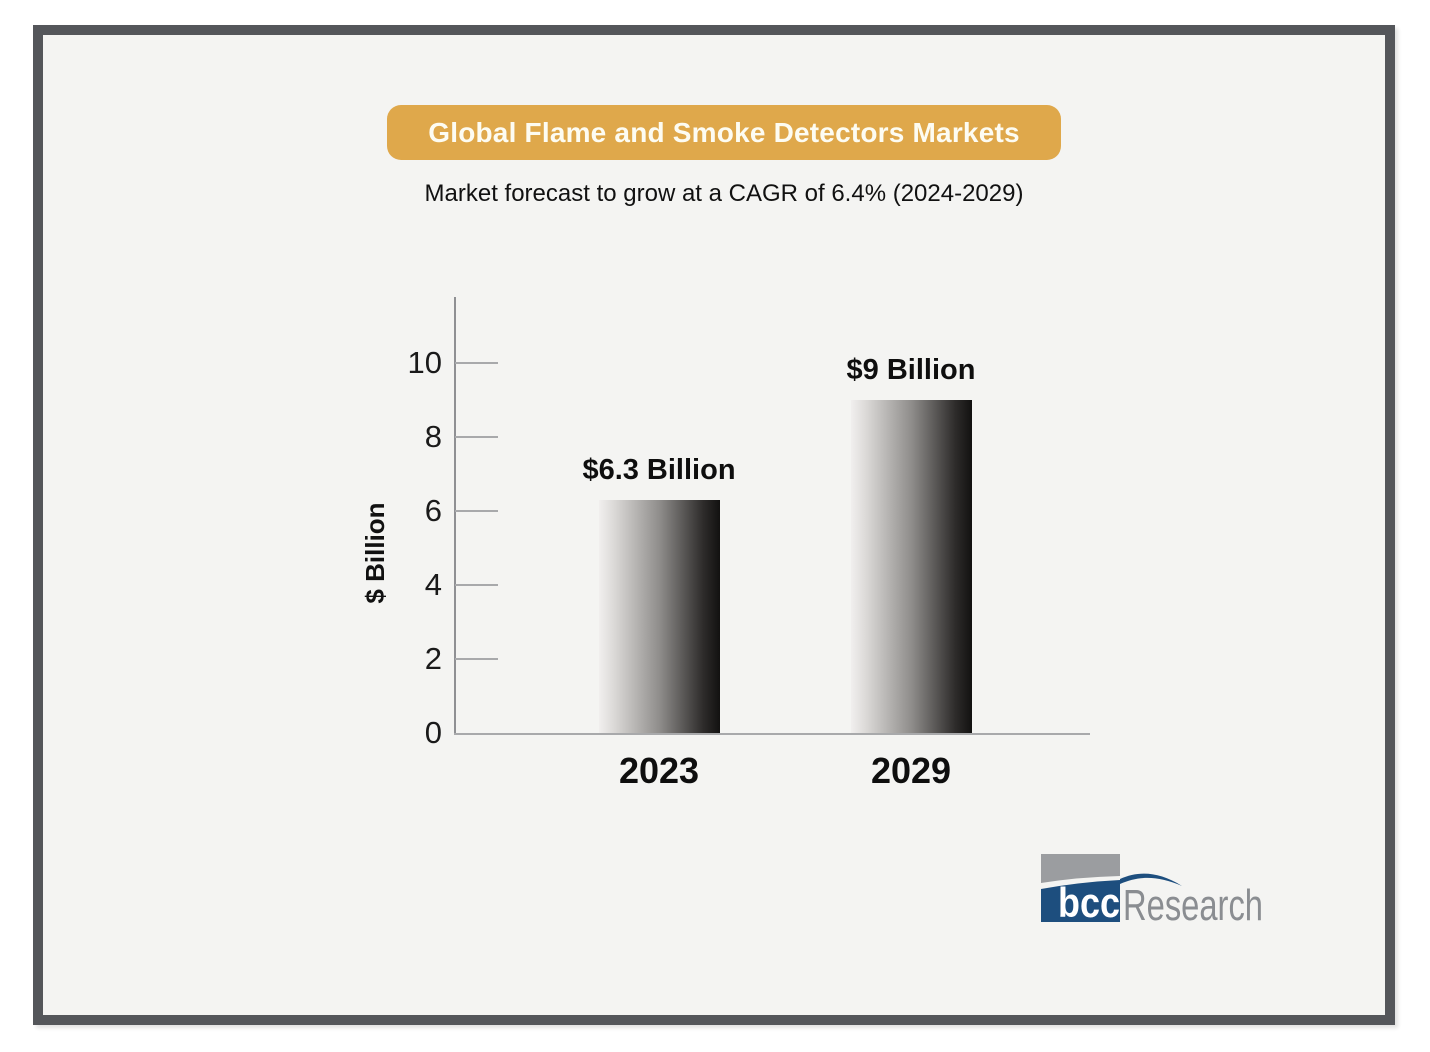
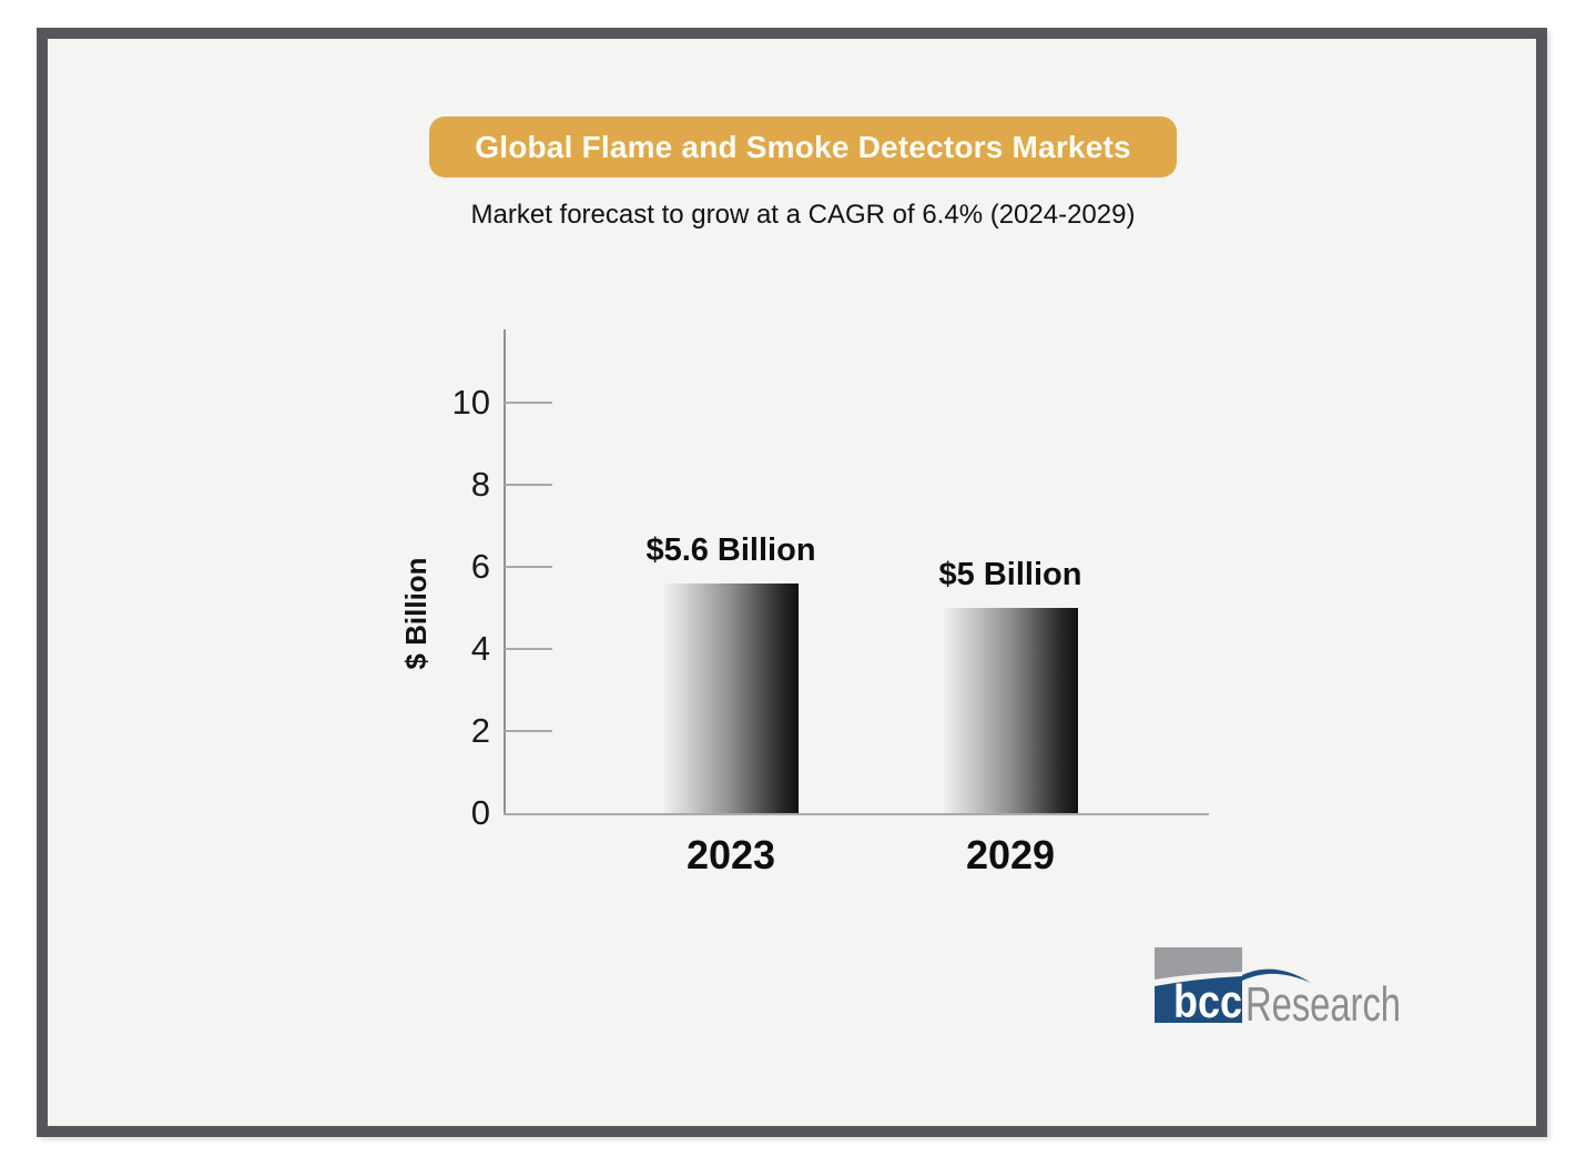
2023: $6.3 -> $5.6
2029: $9 -> $5
